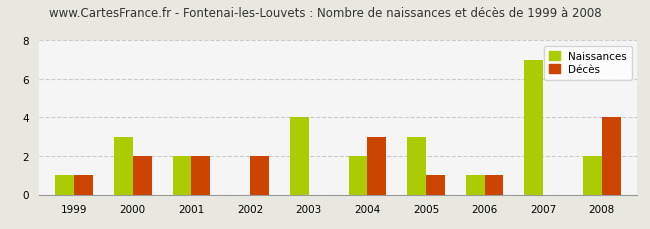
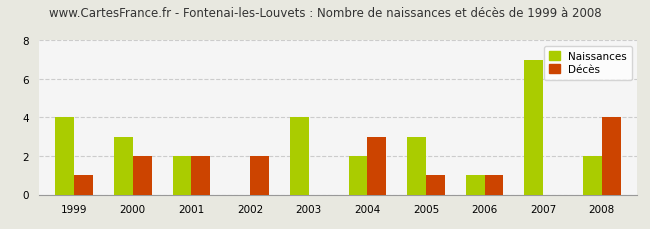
Naissances/1999: 1 -> 4
